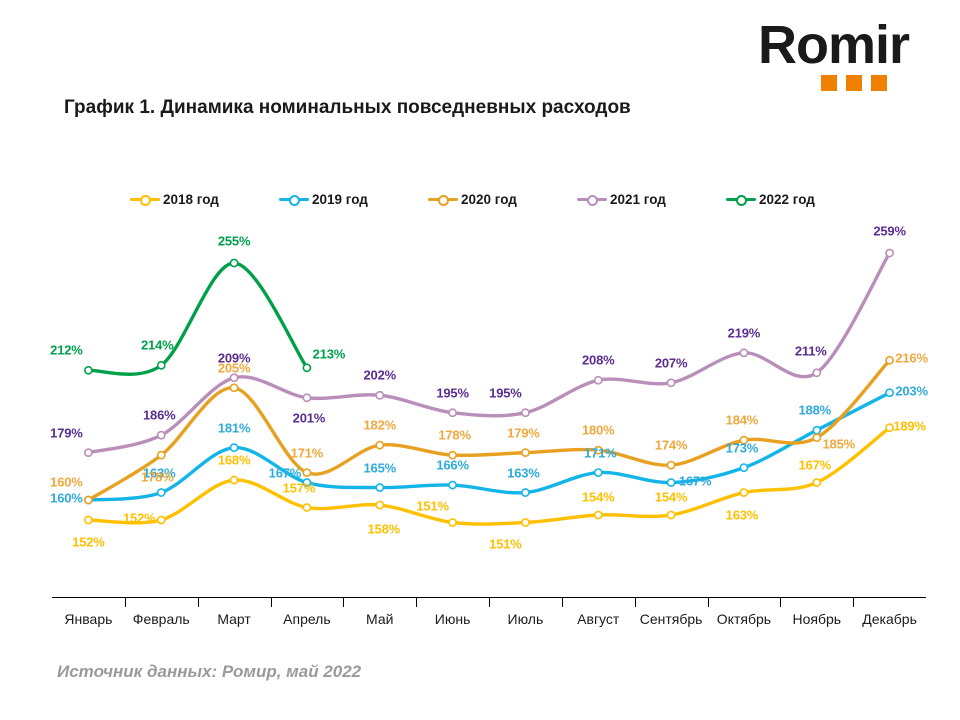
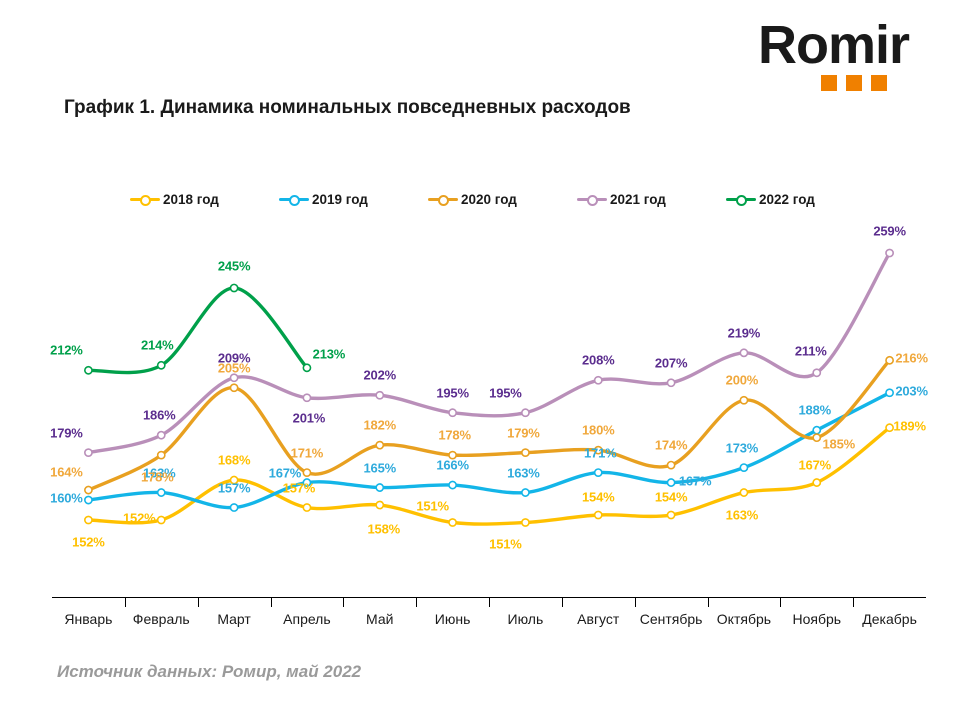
2020 год/Январь: 160% -> 164%
2019 год/Март: 181% -> 157%
2022 год/Март: 255% -> 245%
2020 год/Октябрь: 184% -> 200%
